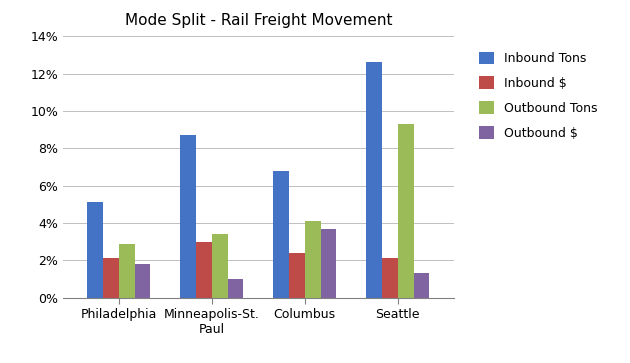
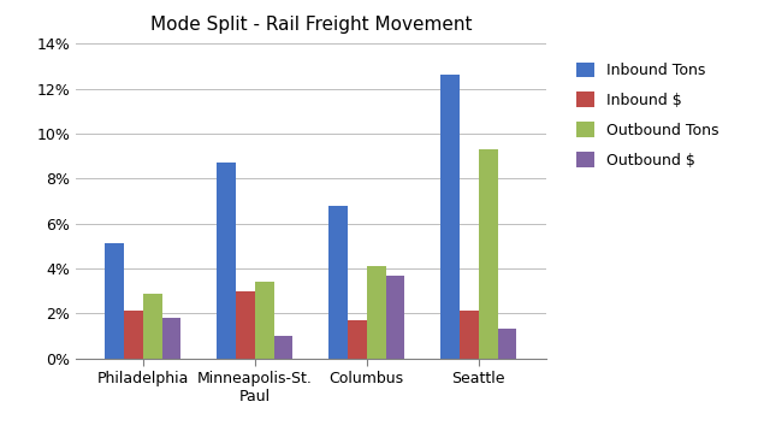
Inbound $/Columbus: 2.4% -> 1.7%
